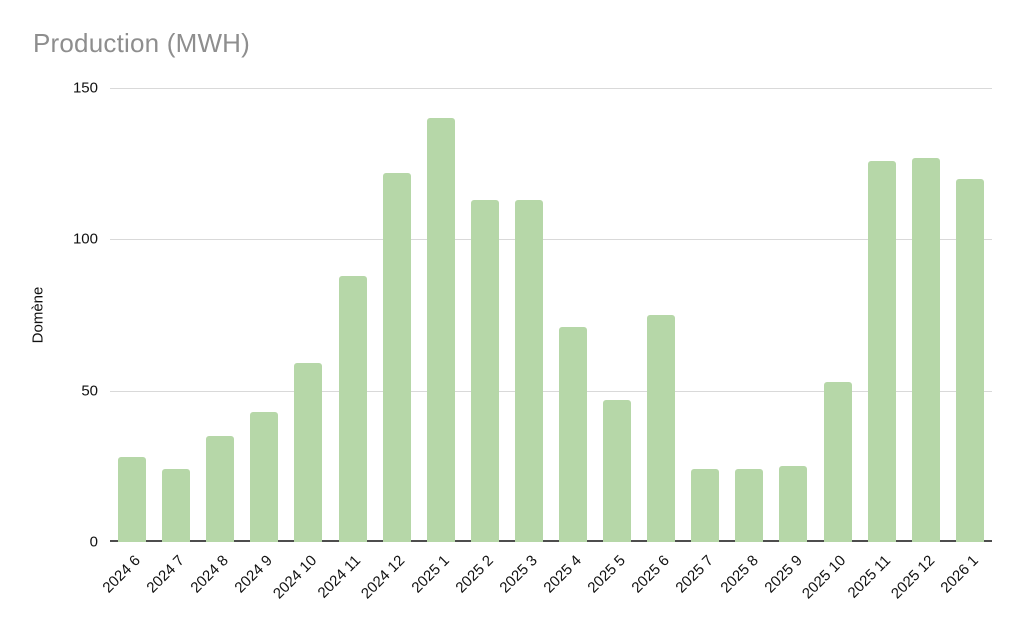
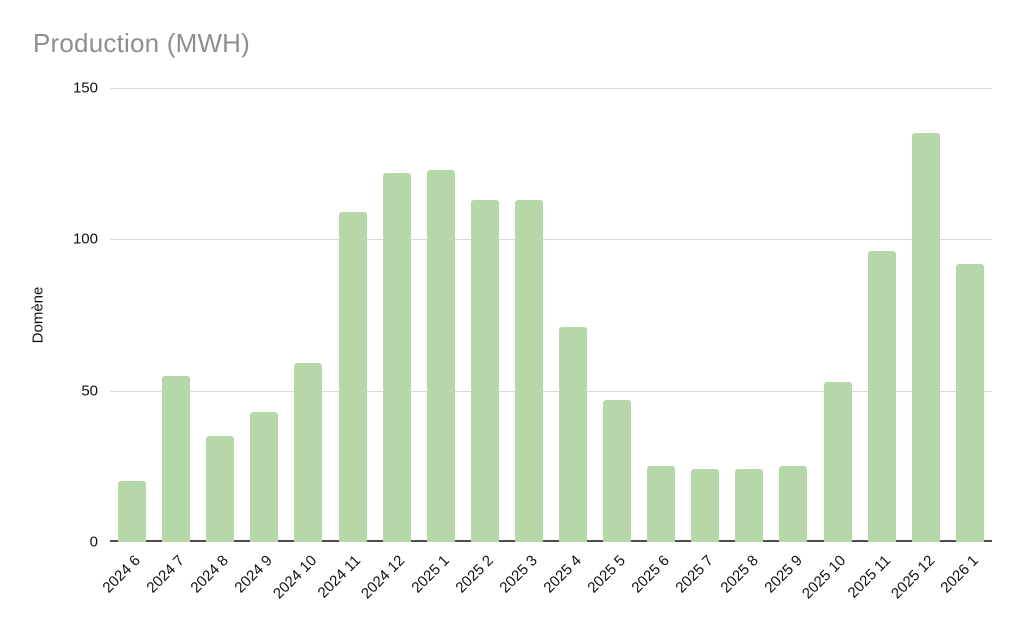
2024 6: 28 -> 20
2024 7: 24 -> 55
2024 11: 88 -> 109
2025 1: 140 -> 123
2025 6: 75 -> 25
2025 11: 126 -> 96
2025 12: 127 -> 135
2026 1: 120 -> 92
